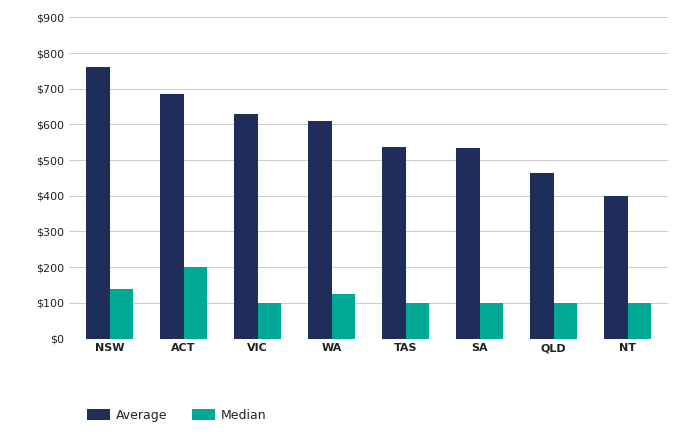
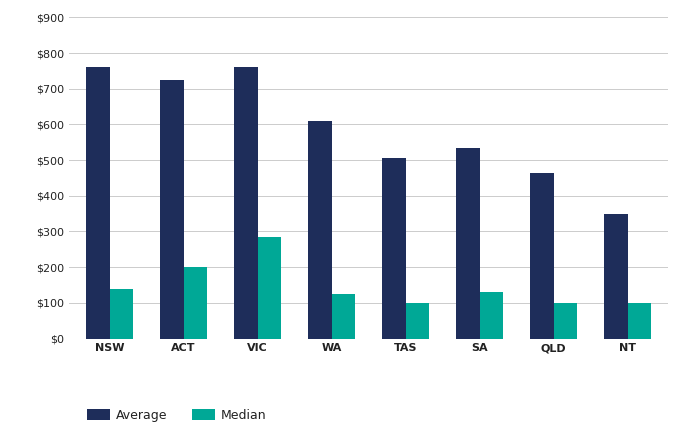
Average/ACT: $685 -> $725
Average/VIC: $630 -> $760
Median/VIC: $100 -> $285
Average/TAS: $537 -> $505
Median/SA: $100 -> $130
Average/NT: $398 -> $350
